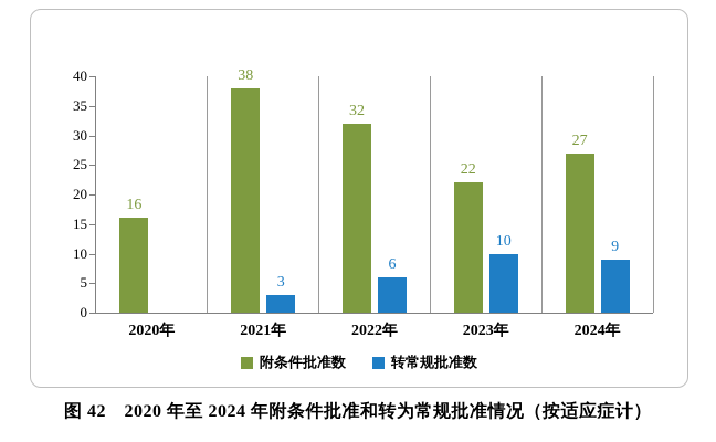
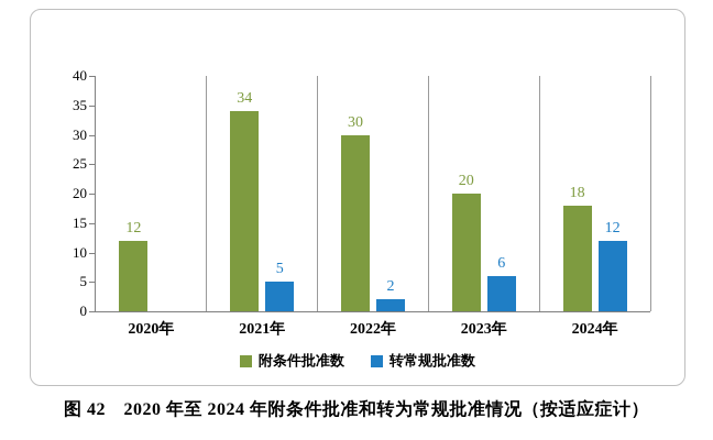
附条件批准数/2020年: 16 -> 12
附条件批准数/2021年: 38 -> 34
转常规批准数/2021年: 3 -> 5
附条件批准数/2022年: 32 -> 30
转常规批准数/2022年: 6 -> 2
附条件批准数/2023年: 22 -> 20
转常规批准数/2023年: 10 -> 6
附条件批准数/2024年: 27 -> 18
转常规批准数/2024年: 9 -> 12
